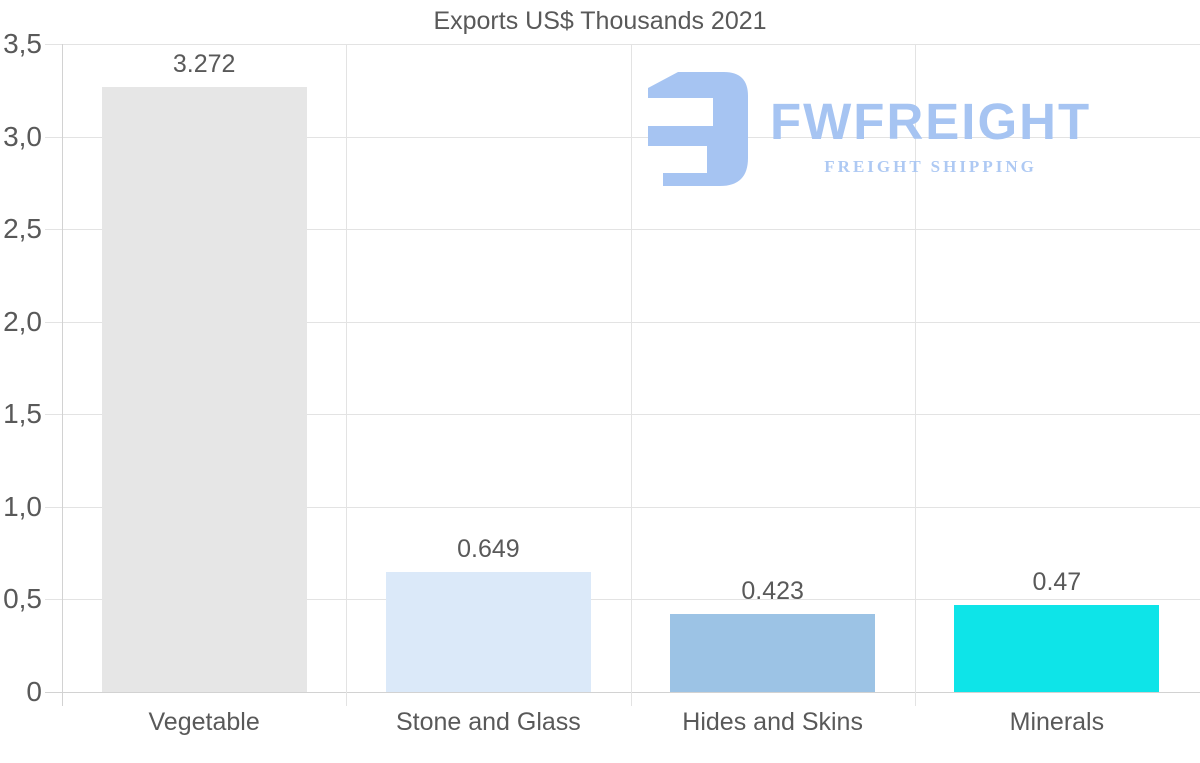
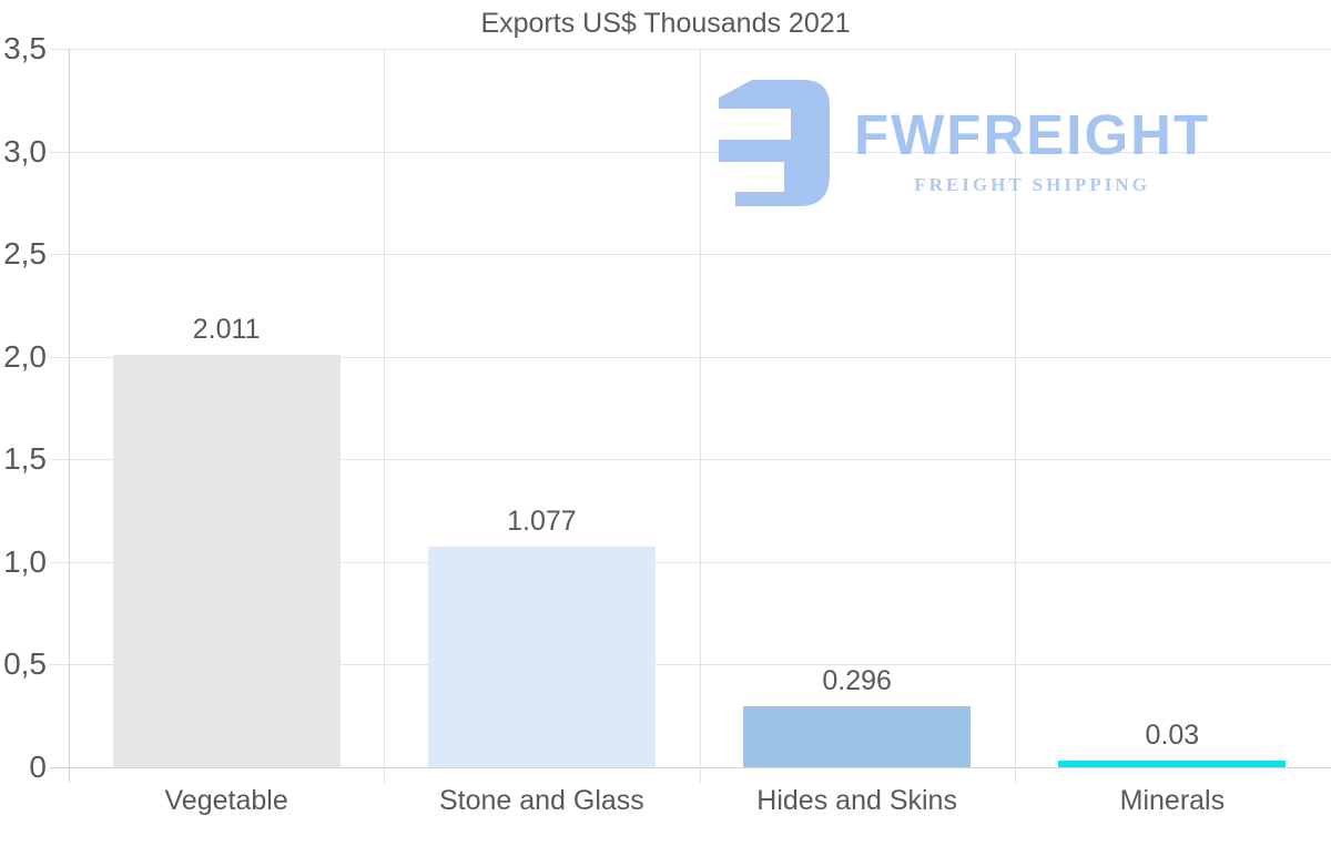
Vegetable: 3.272 -> 2.011
Stone and Glass: 0.649 -> 1.077
Hides and Skins: 0.423 -> 0.296
Minerals: 0.47 -> 0.03
